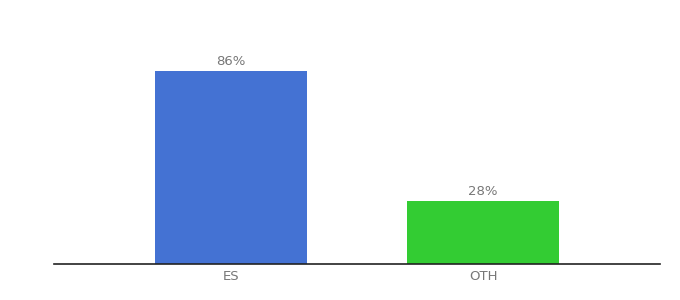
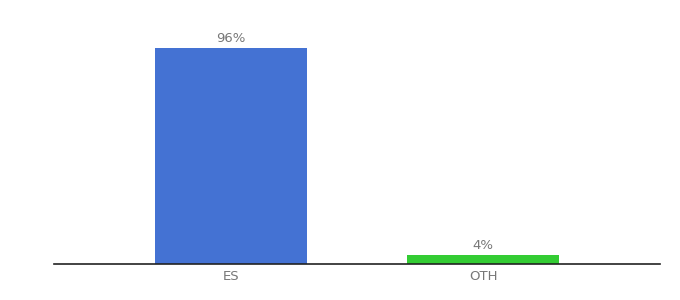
ES: 86% -> 96%
OTH: 28% -> 4%
